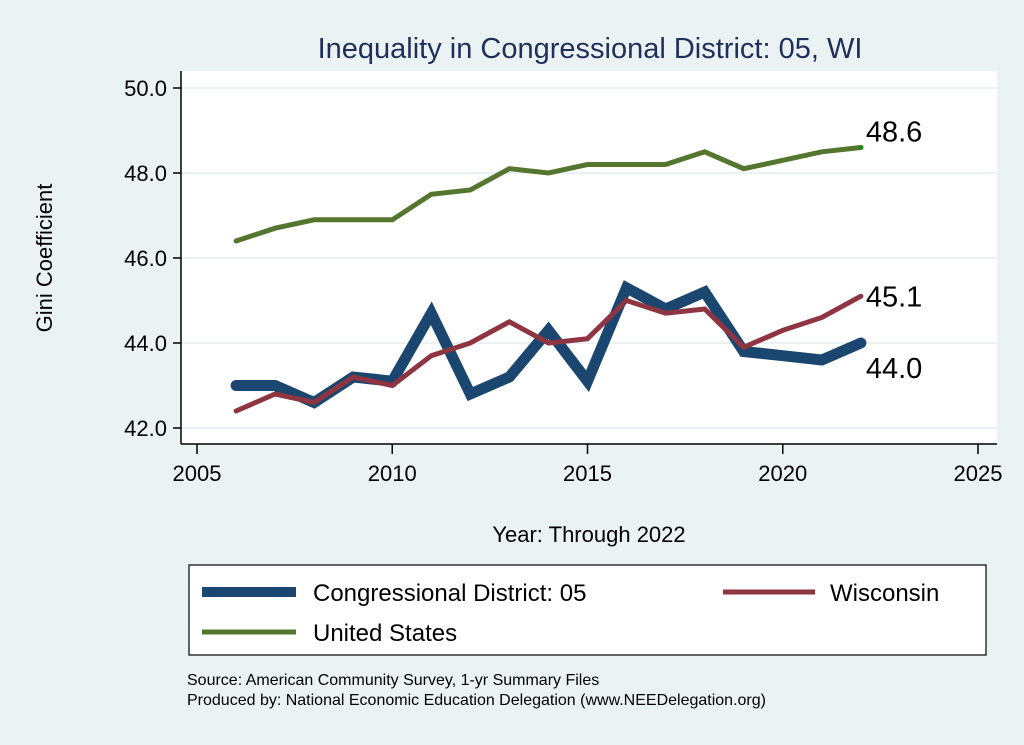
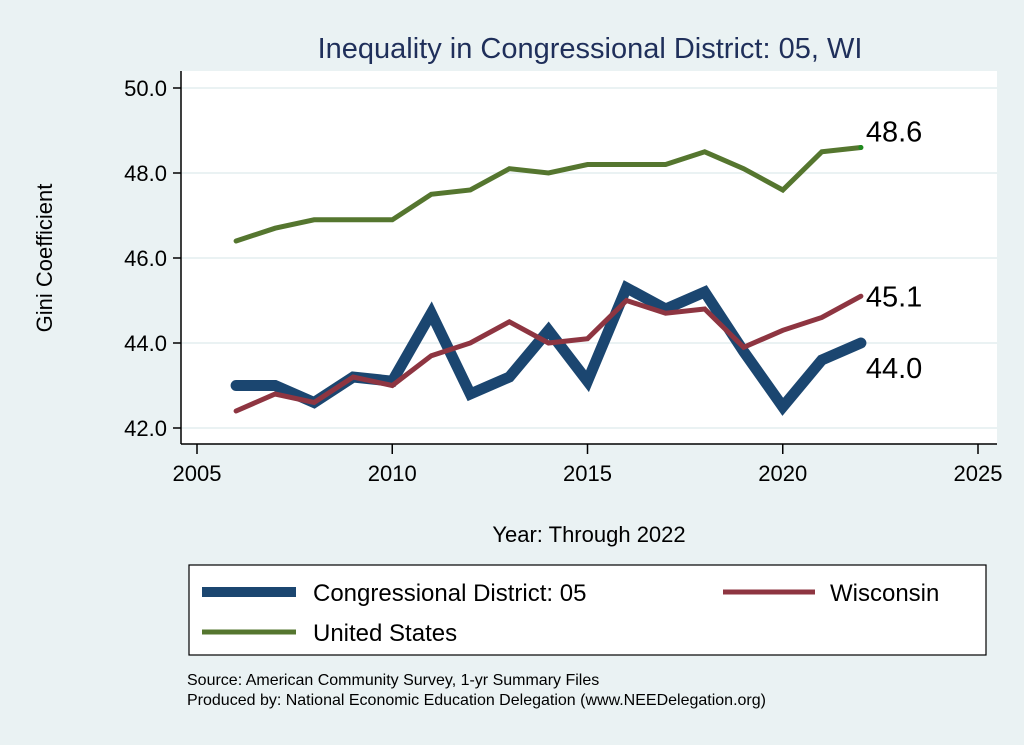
Congressional District: 05/2020: 43.7 -> 42.5
United States/2020: 48.3 -> 47.6
